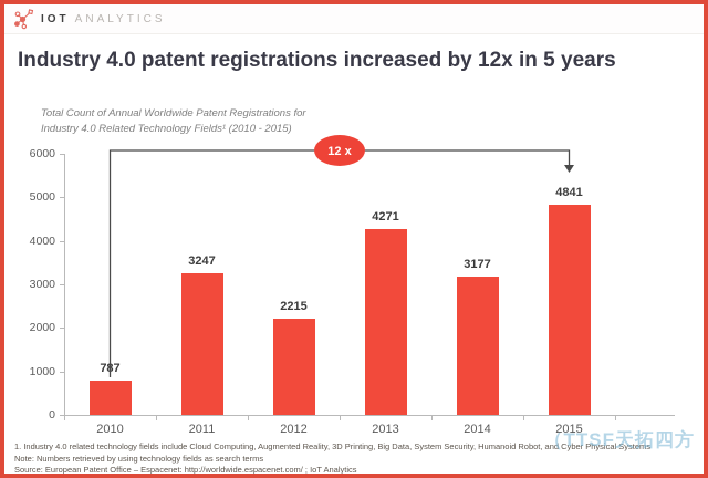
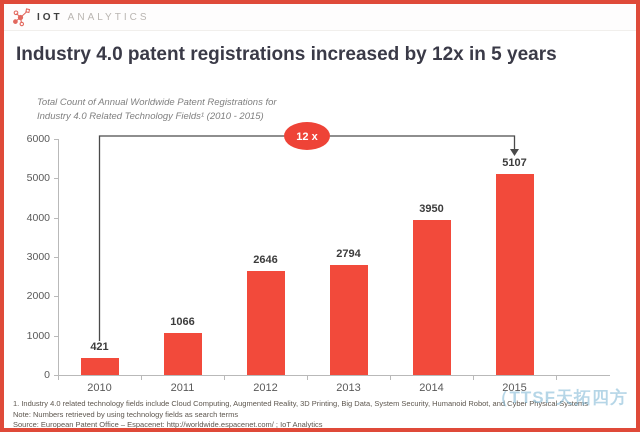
2010: 787 -> 421
2011: 3247 -> 1066
2012: 2215 -> 2646
2013: 4271 -> 2794
2014: 3177 -> 3950
2015: 4841 -> 5107
